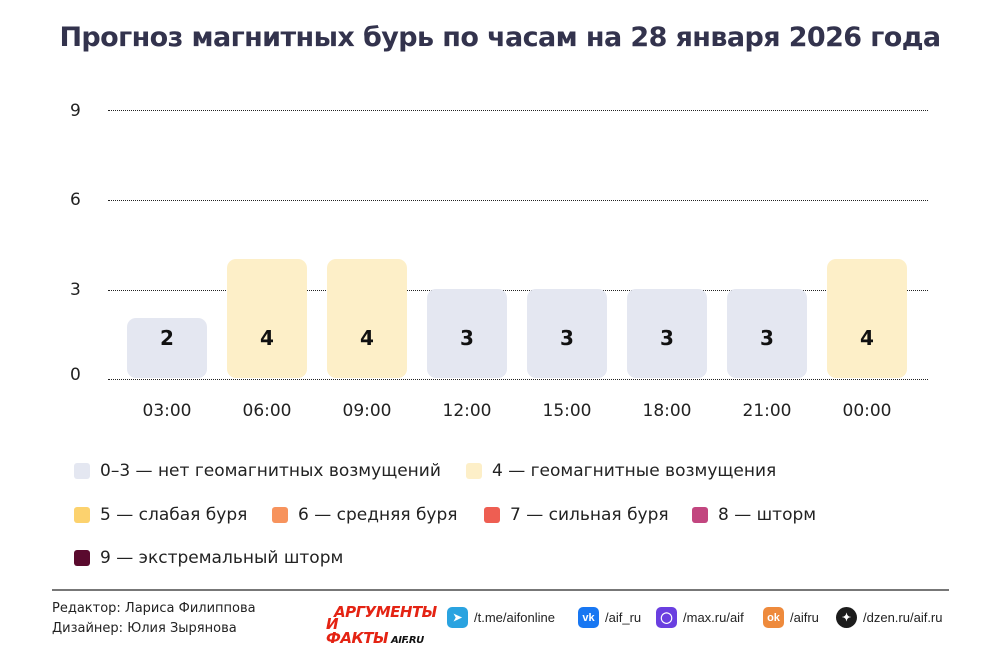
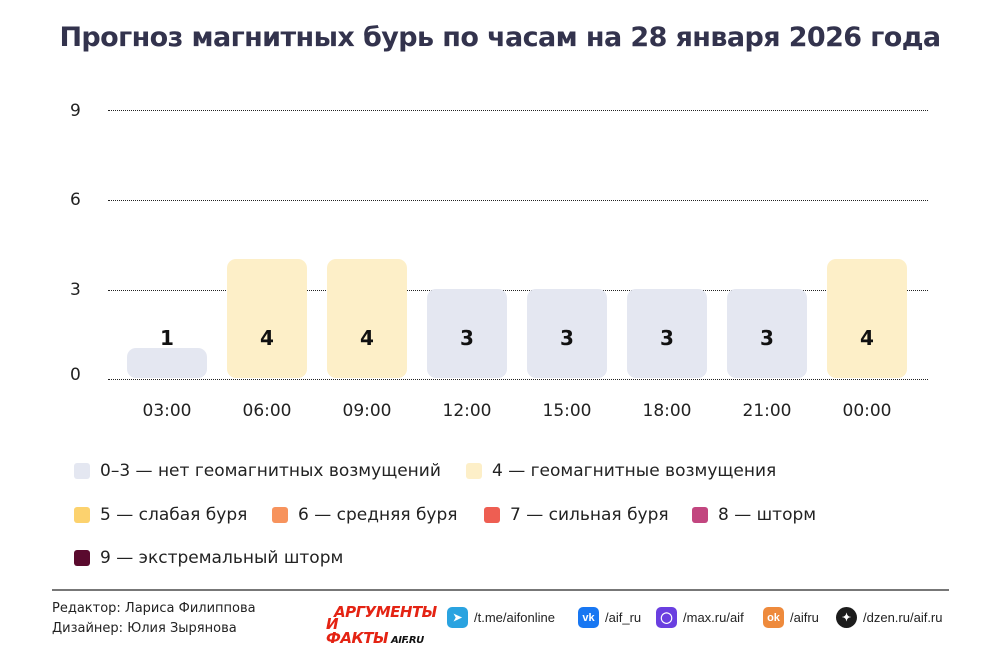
03:00: 2 -> 1
